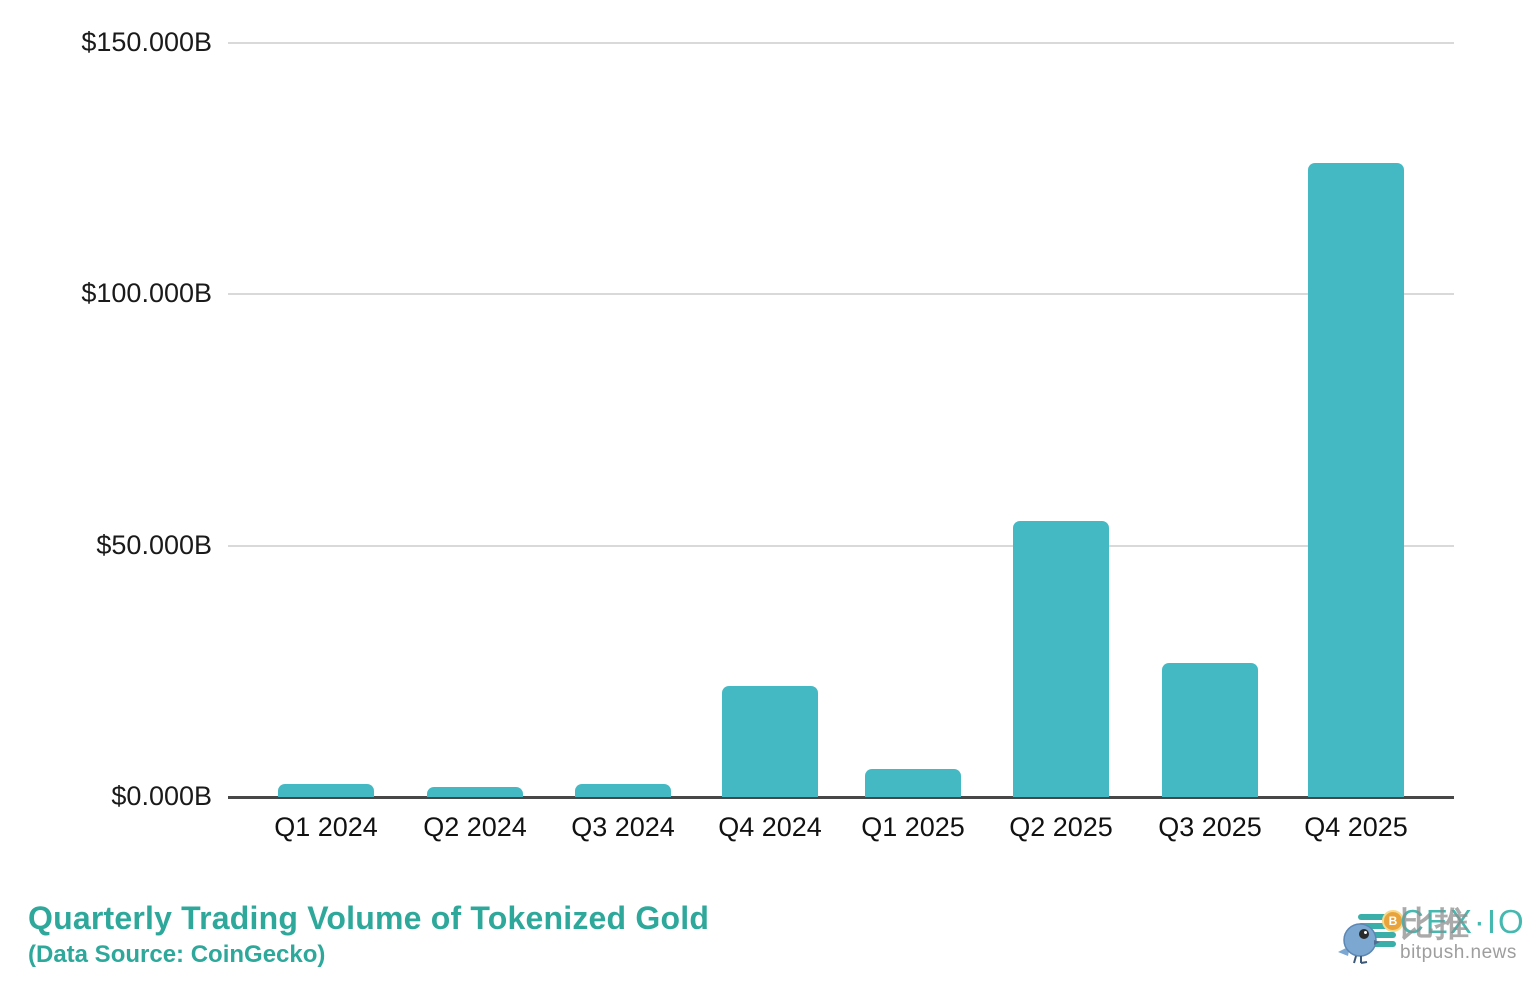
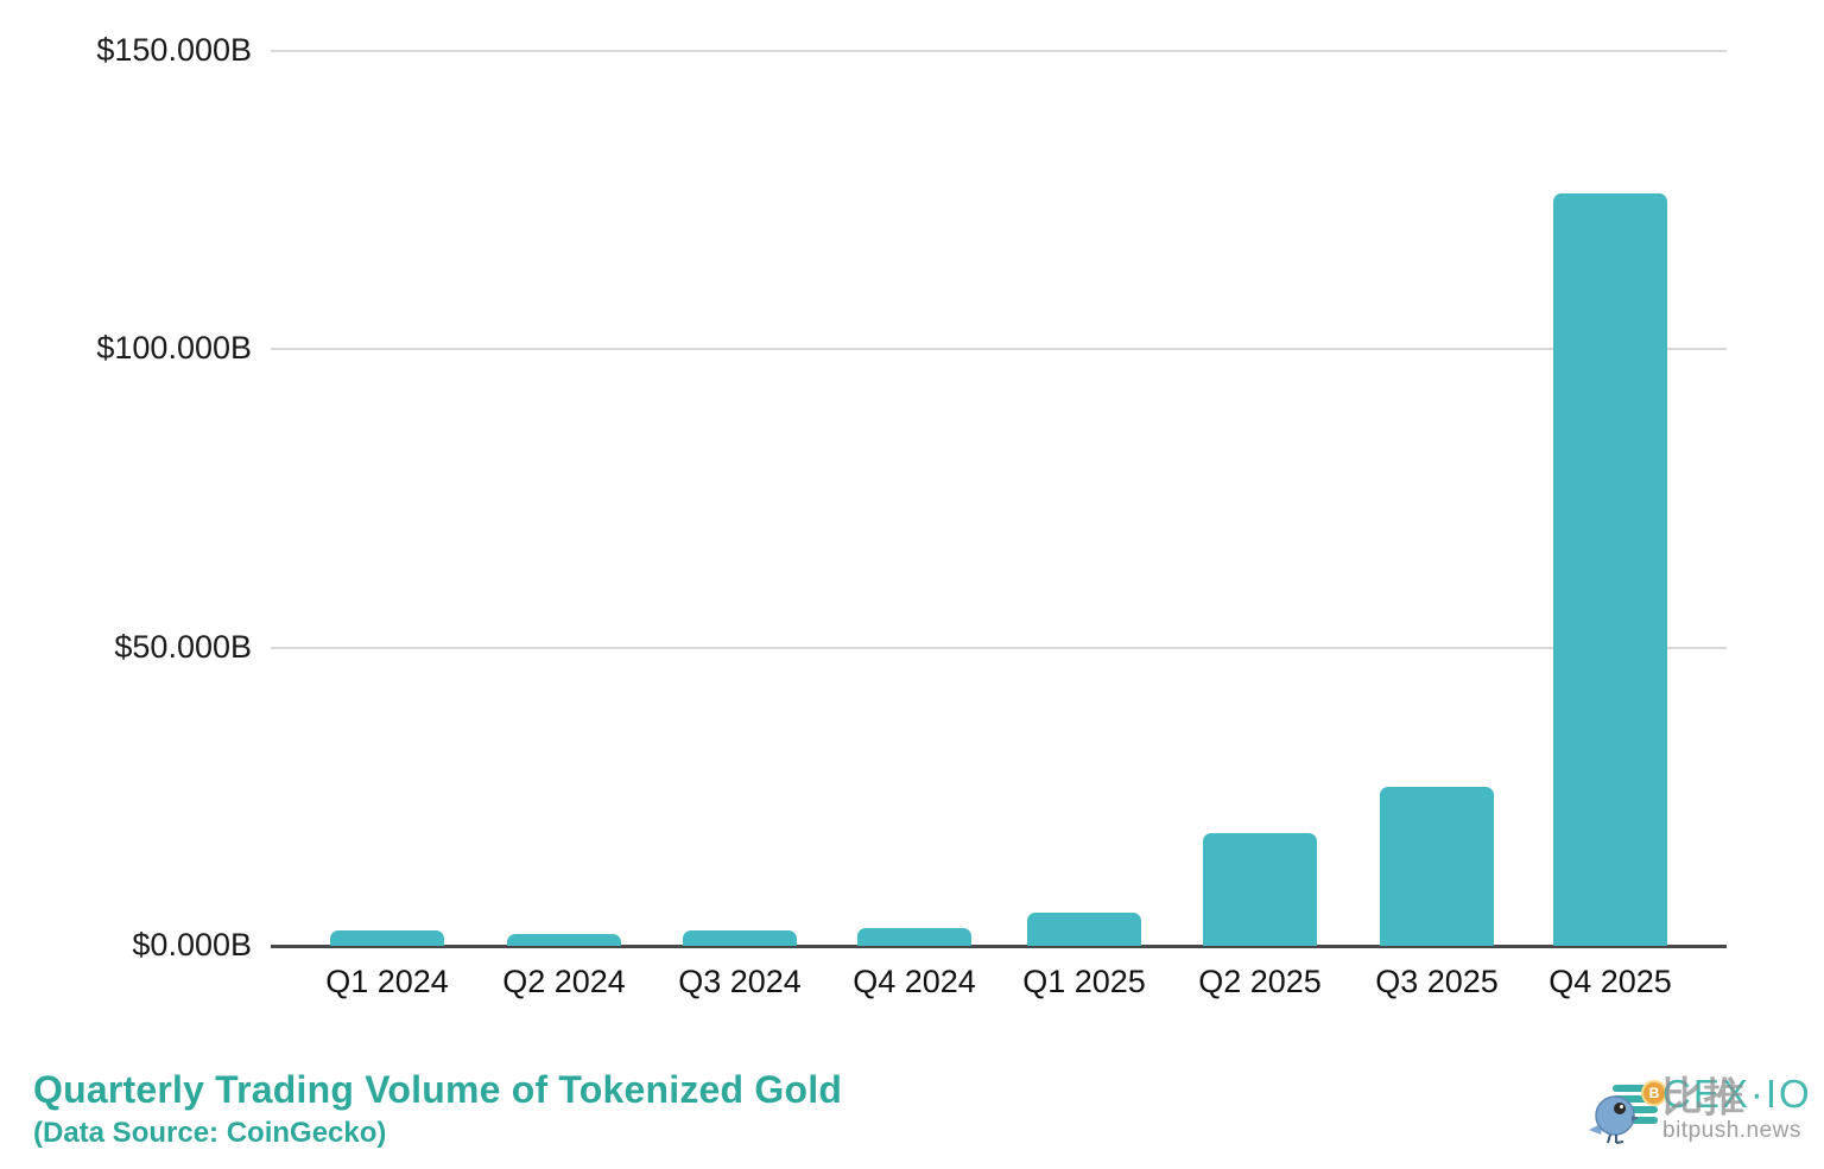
Q4 2024: $22B -> $3B
Q2 2025: $55B -> $19B
